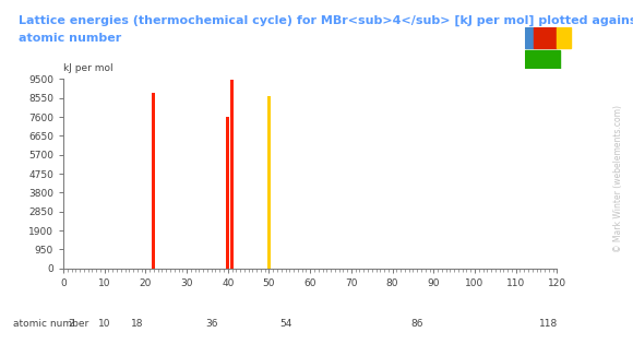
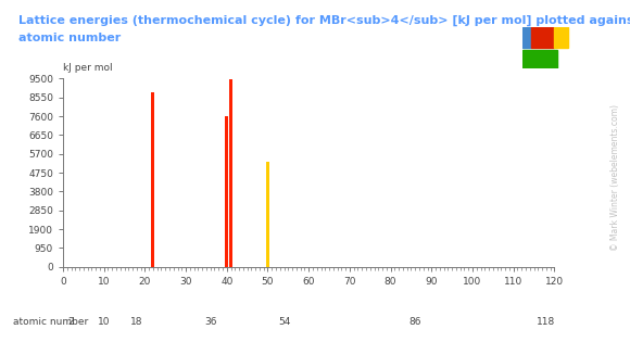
50: 8700 -> 5300
